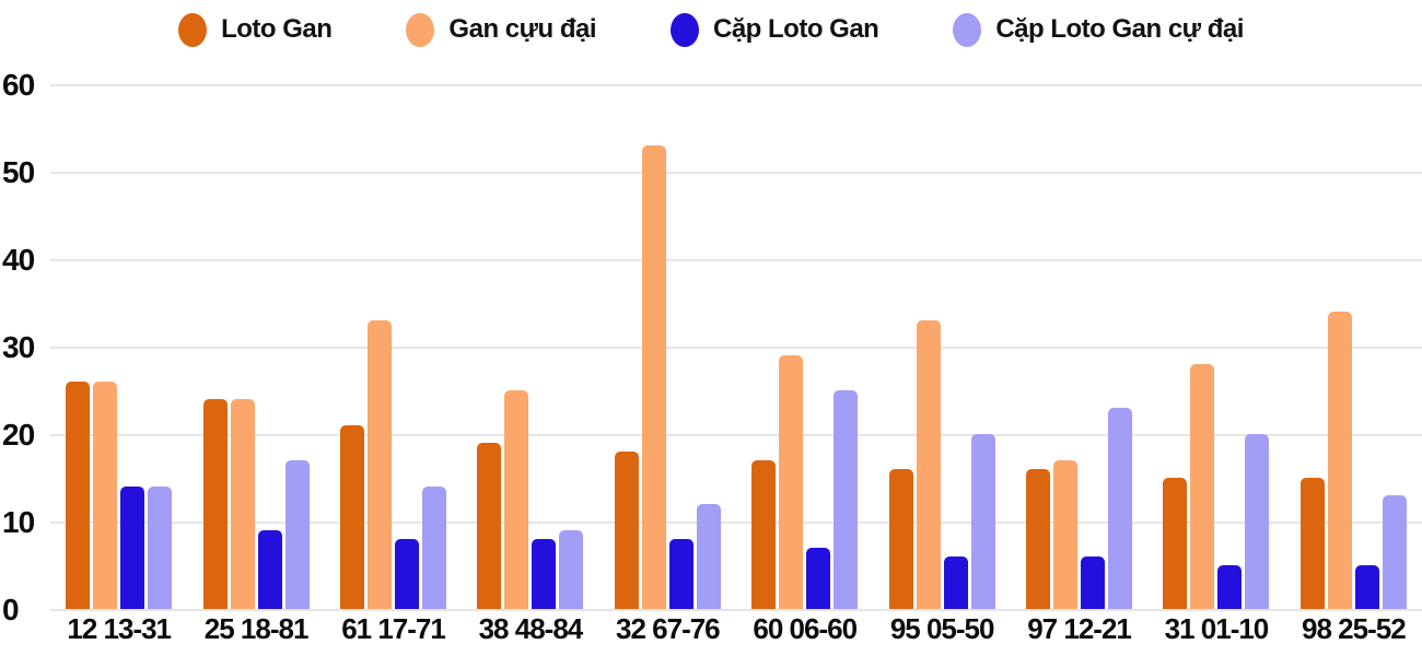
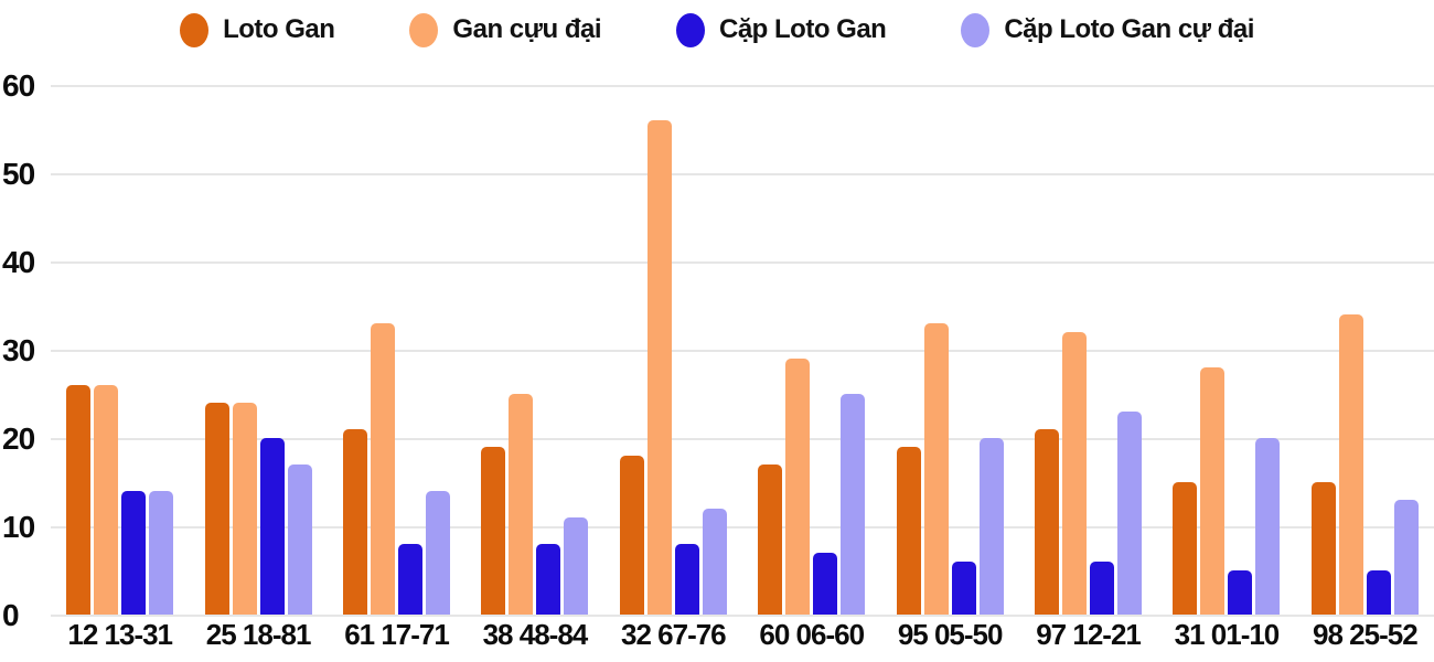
Cặp Loto Gan/25 18-81: 9 -> 20
Cặp Loto Gan cự đại/38 48-84: 9 -> 11
Gan cựu đại/32 67-76: 53 -> 56
Loto Gan/95 05-50: 16 -> 19
Loto Gan/97 12-21: 16 -> 21
Gan cựu đại/97 12-21: 17 -> 32
